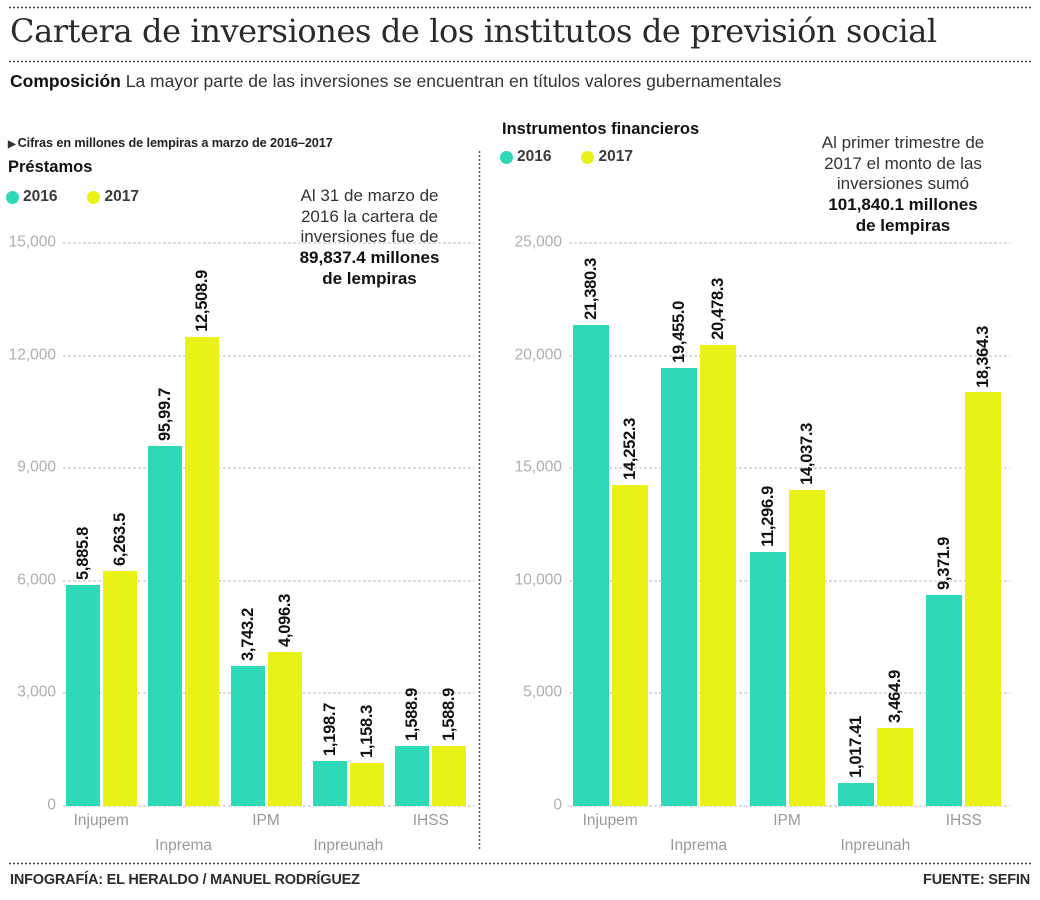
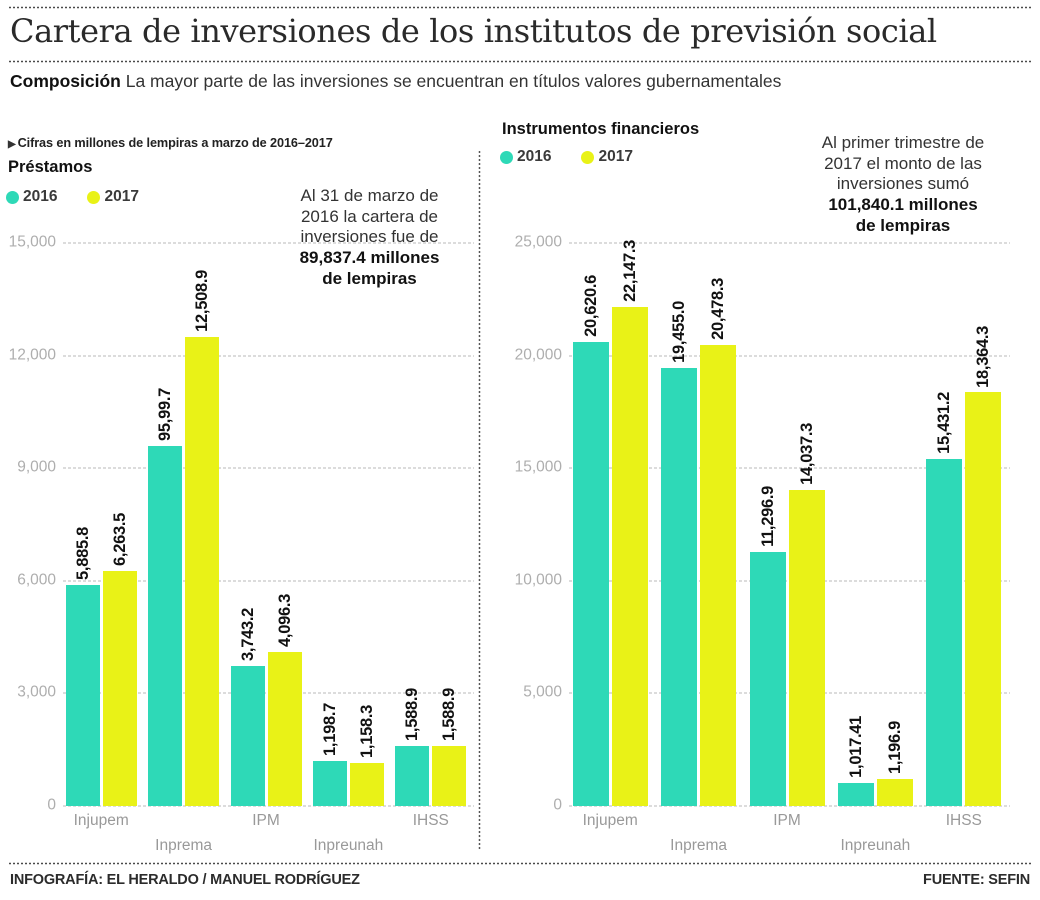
Instrumentos financieros/2016/Injupem: 21,380.3 -> 20,620.6
Instrumentos financieros/2017/Injupem: 14,252.3 -> 22,147.3
Instrumentos financieros/2017/Inpreunah: 3,464.9 -> 1,196.9
Instrumentos financieros/2016/IHSS: 9,371.9 -> 15,431.2
